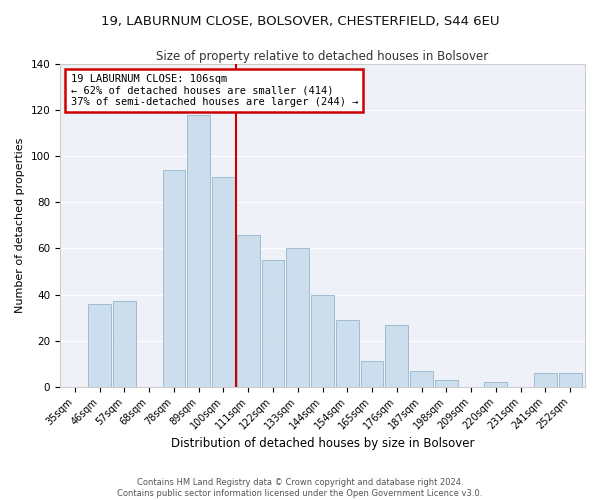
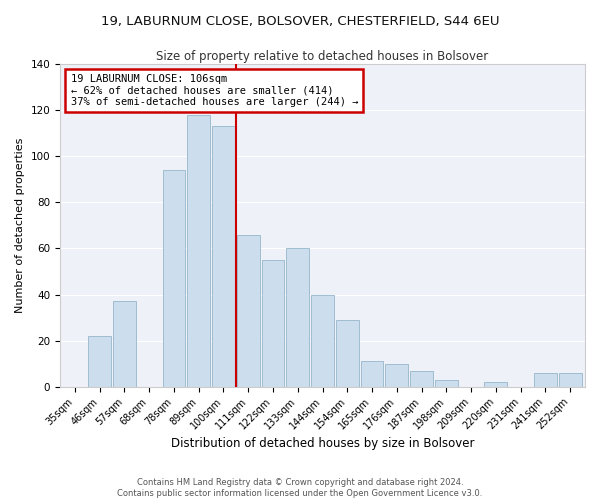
46sqm: 36 -> 22
100sqm: 91 -> 113
176sqm: 27 -> 10
